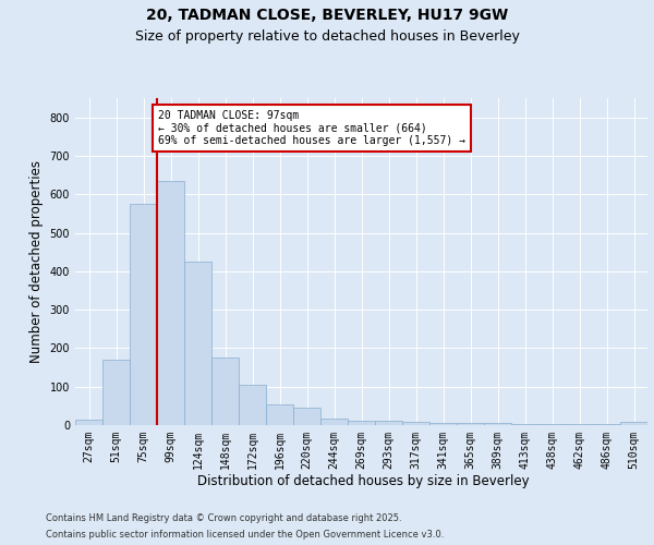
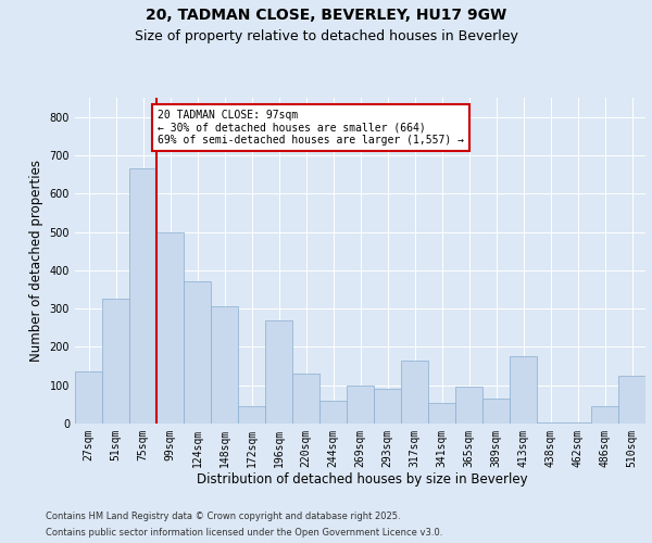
27sqm: 15 -> 135
51sqm: 170 -> 325
75sqm: 575 -> 665
99sqm: 635 -> 500
124sqm: 425 -> 370
148sqm: 175 -> 305
172sqm: 105 -> 45
196sqm: 55 -> 270
220sqm: 45 -> 130
244sqm: 18 -> 60
269sqm: 12 -> 100
293sqm: 10 -> 90
317sqm: 8 -> 165
341sqm: 5 -> 55
365sqm: 5 -> 95
389sqm: 5 -> 65
413sqm: 4 -> 175
486sqm: 2 -> 45
510sqm: 8 -> 125
